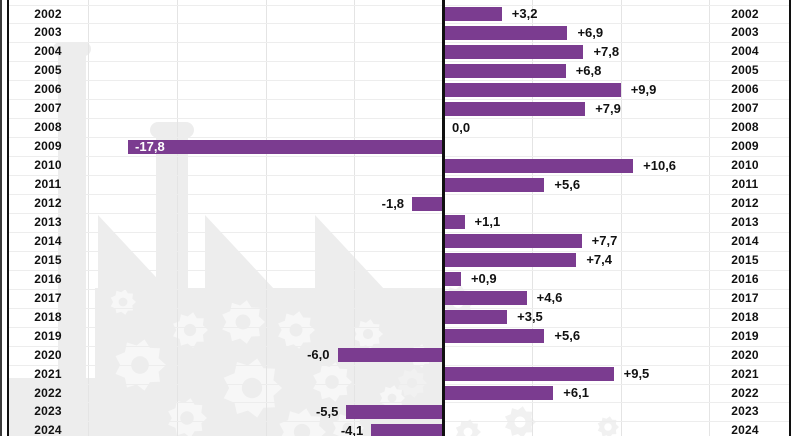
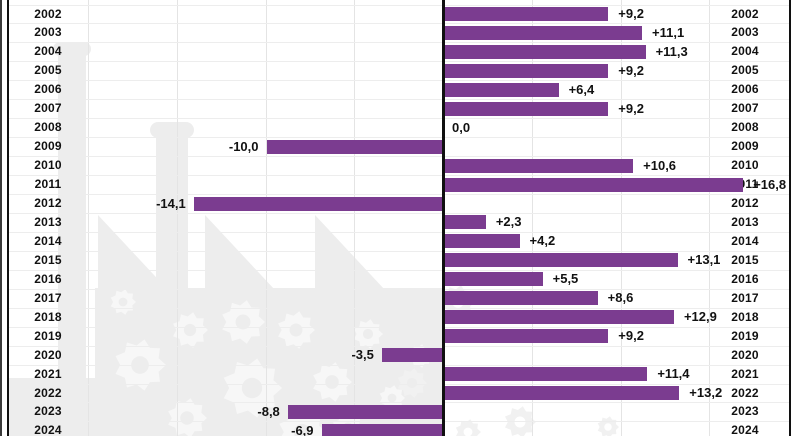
2002: +3,2 -> +9,2
2003: +6,9 -> +11,1
2004: +7,8 -> +11,3
2005: +6,8 -> +9,2
2006: +9,9 -> +6,4
2007: +7,9 -> +9,2
2009: -17,8 -> -10,0
2011: +5,6 -> +16,8
2012: -1,8 -> -14,1
2013: +1,1 -> +2,3
2014: +7,7 -> +4,2
2015: +7,4 -> +13,1
2016: +0,9 -> +5,5
2017: +4,6 -> +8,6
2018: +3,5 -> +12,9
2019: +5,6 -> +9,2
2020: -6,0 -> -3,5
2021: +9,5 -> +11,4
2022: +6,1 -> +13,2
2023: -5,5 -> -8,8
2024: -4,1 -> -6,9
